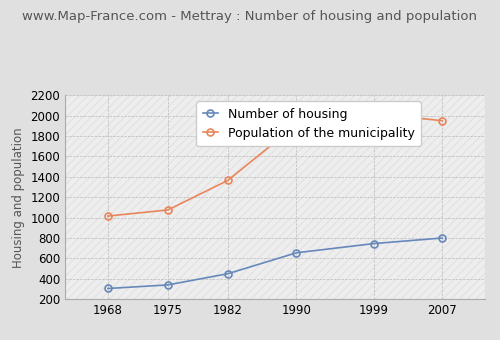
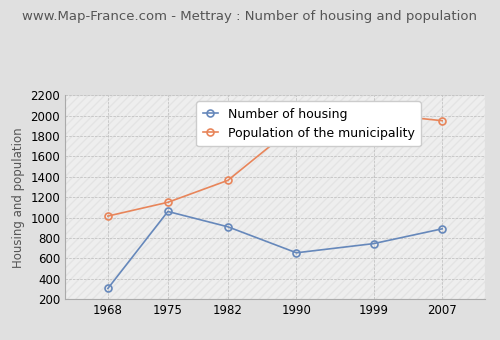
Number of housing/1975: 340 -> 1060
Population of the municipality/1975: 1080 -> 1150
Number of housing/1982: 450 -> 910
Number of housing/2007: 800 -> 890
